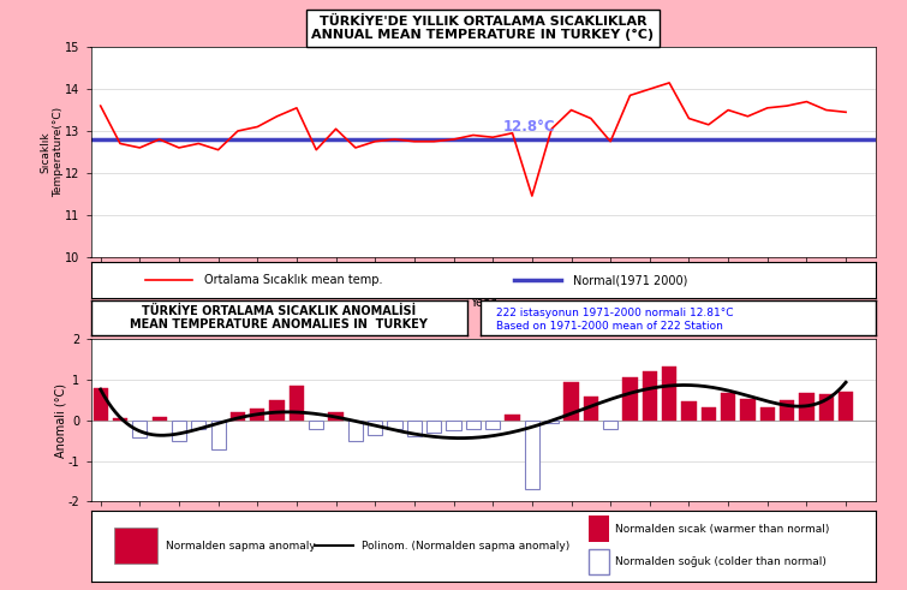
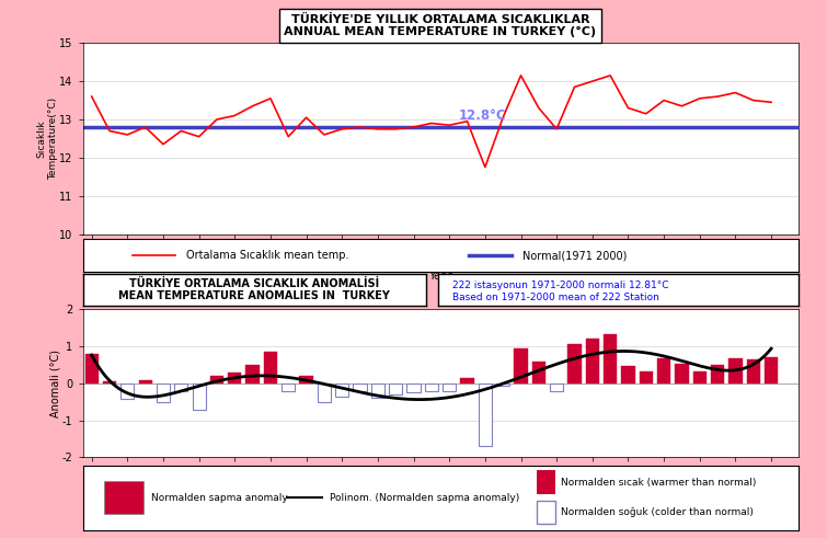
1974: 12.60 -> 12.35
1992: 11.45 -> 11.75
1994: 13.50 -> 14.15
